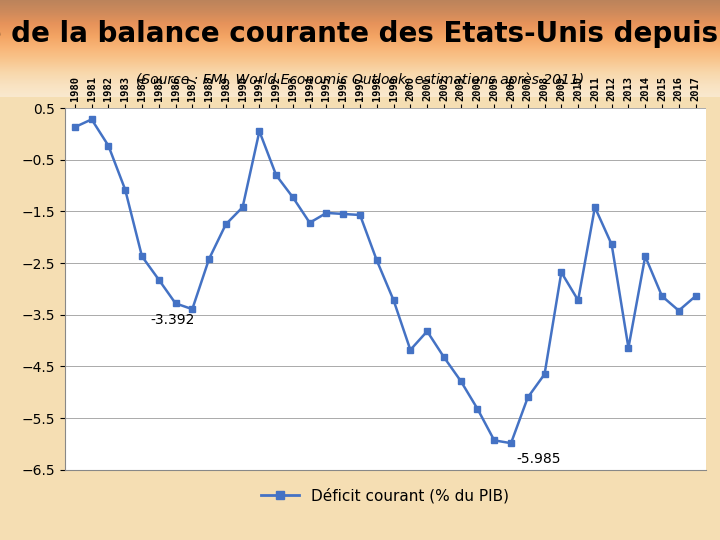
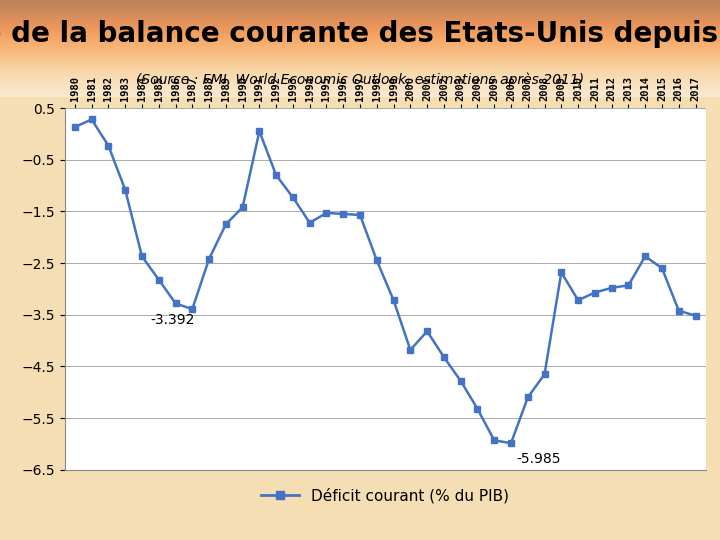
2011: -1.42 -> -3.07
2012: -2.14 -> -2.98
2013: -4.14 -> -2.93
2015: -3.14 -> -2.60
2017: -3.14 -> -3.52
